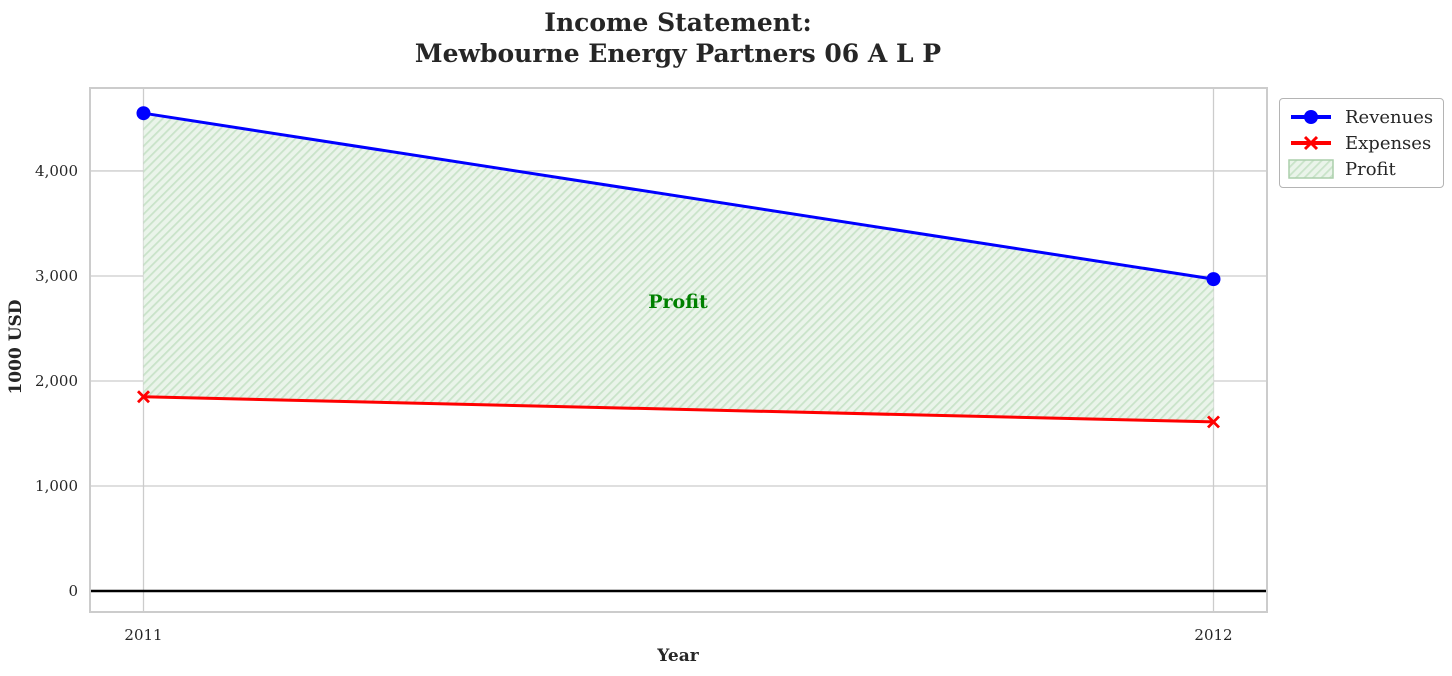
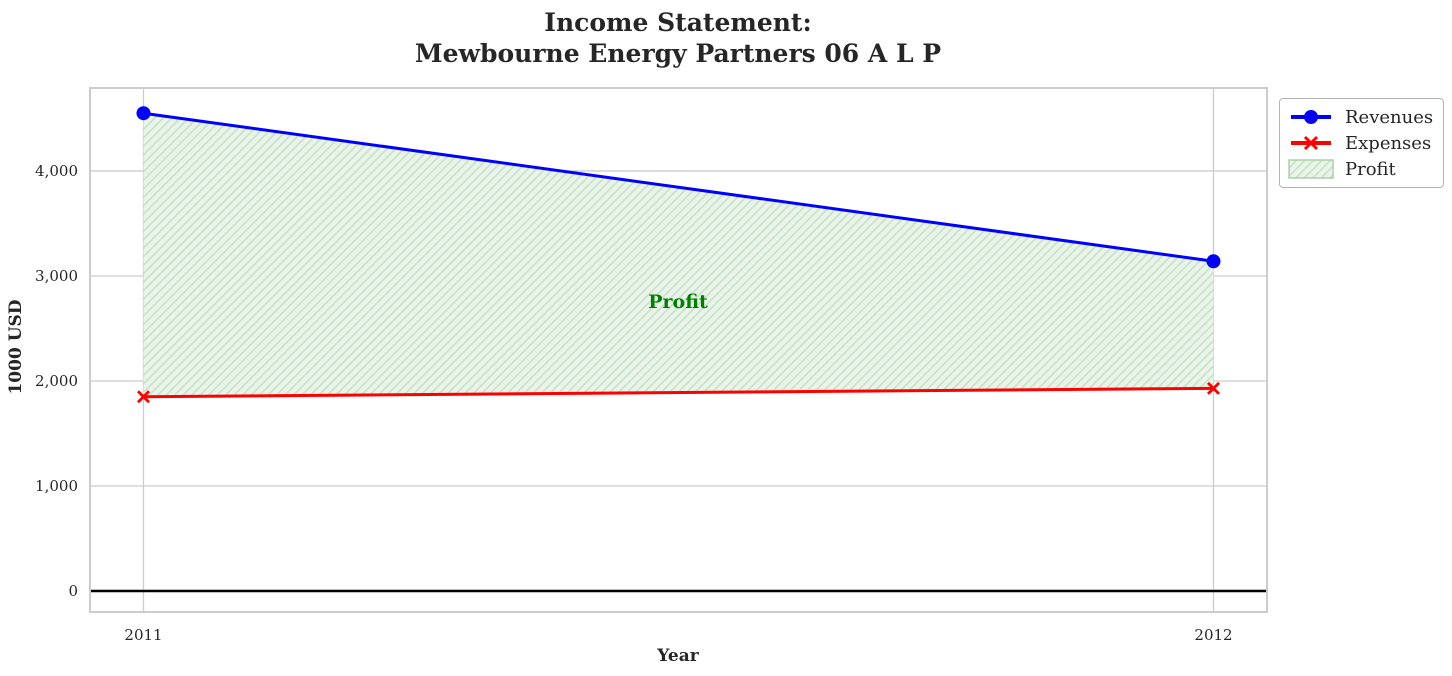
Revenues/2012: 2970 -> 3140
Expenses/2012: 1610 -> 1930
